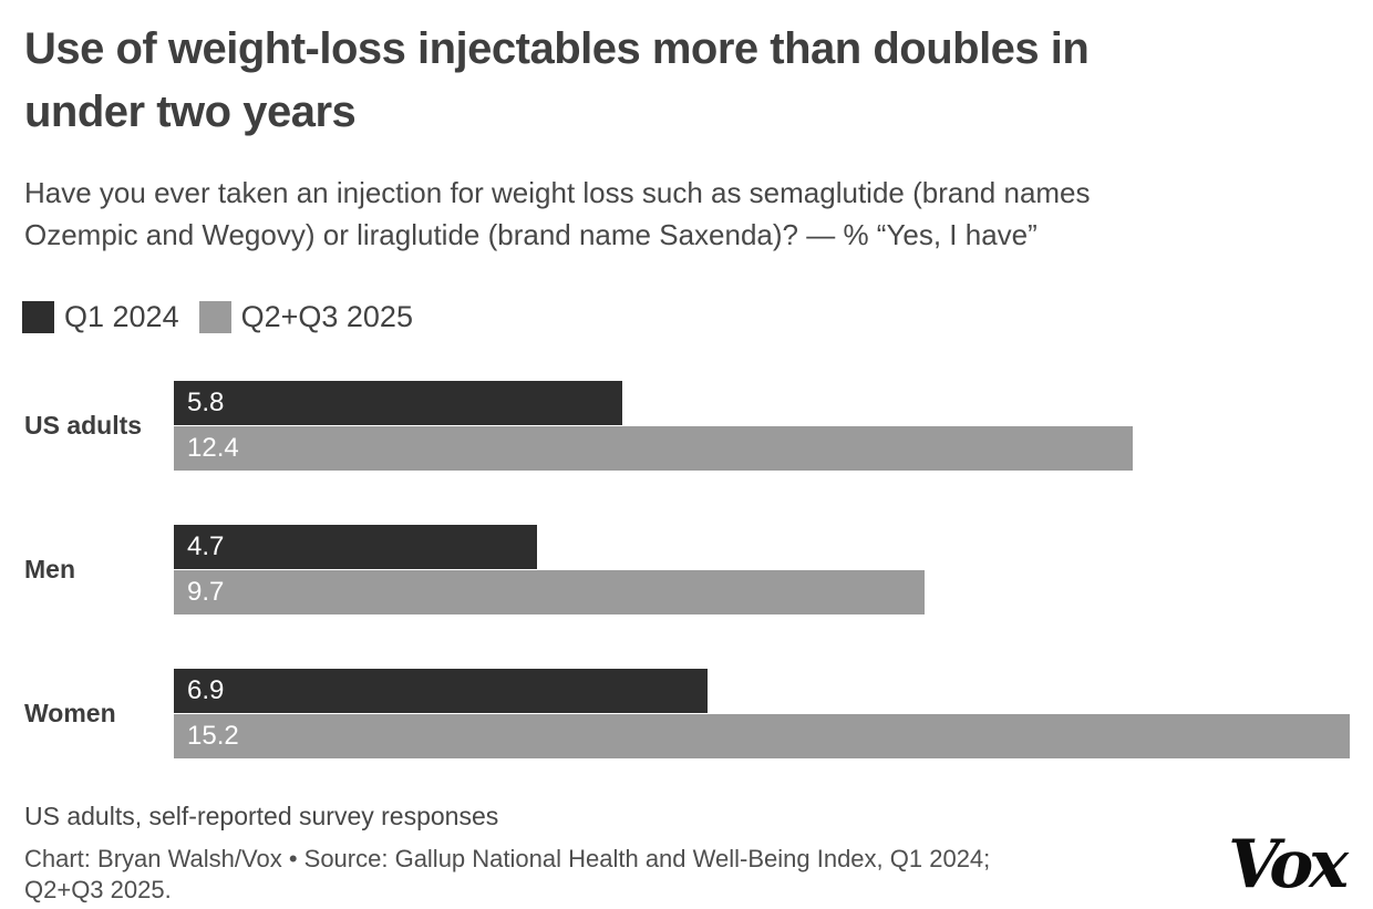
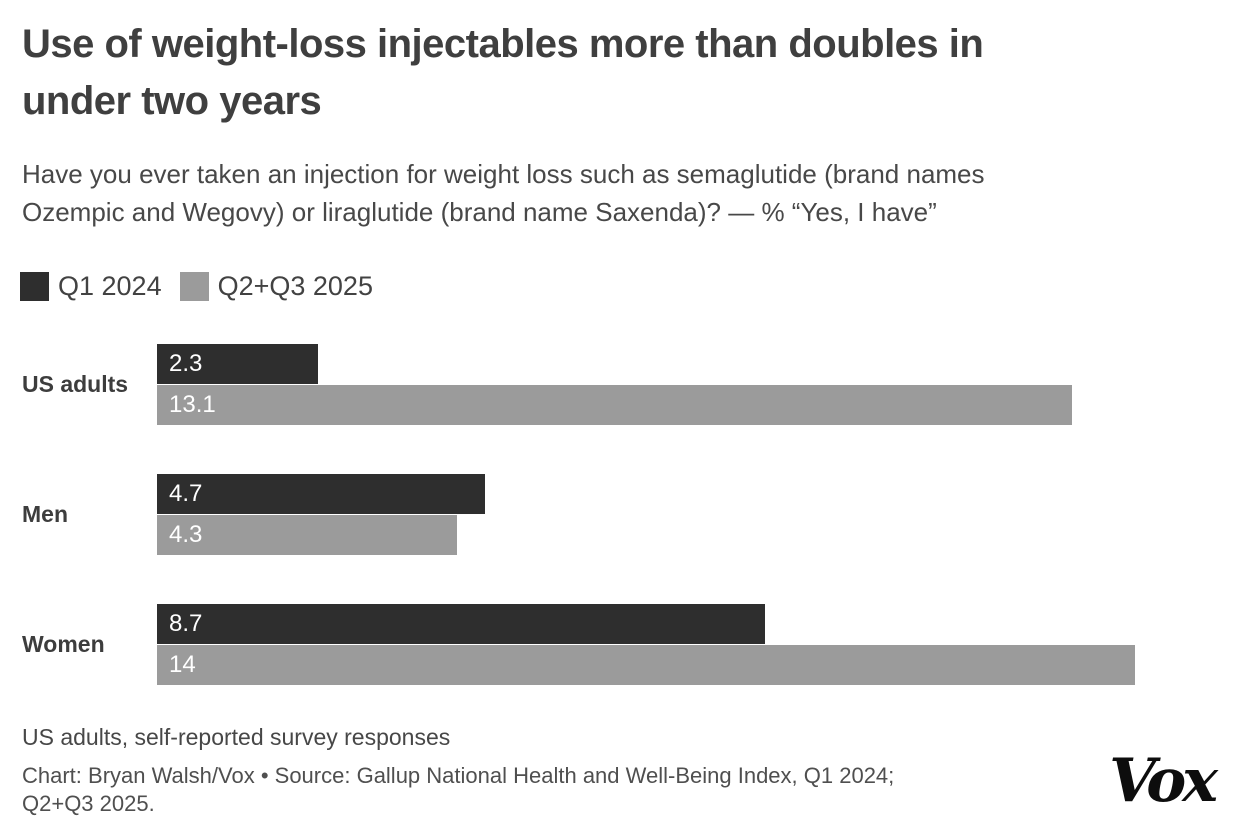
Q1 2024/US adults: 5.8 -> 2.3
Q2+Q3 2025/US adults: 12.4 -> 13.1
Q2+Q3 2025/Men: 9.7 -> 4.3
Q1 2024/Women: 6.9 -> 8.7
Q2+Q3 2025/Women: 15.2 -> 14
